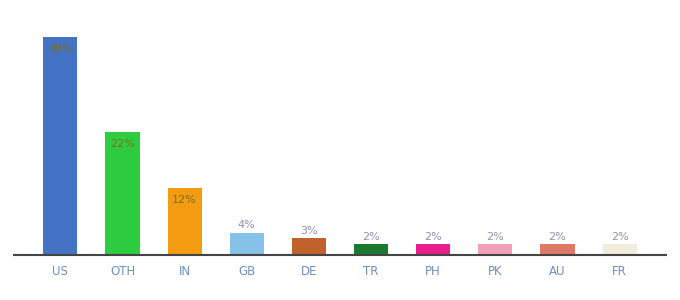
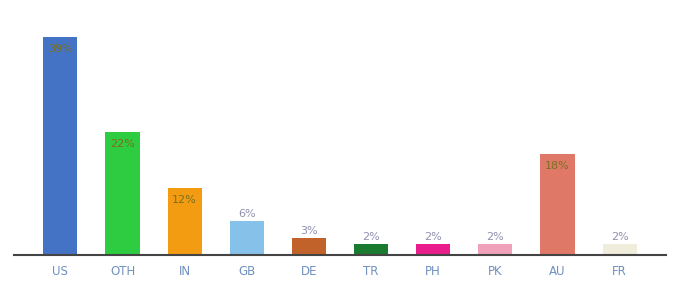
GB: 4% -> 6%
AU: 2% -> 18%
